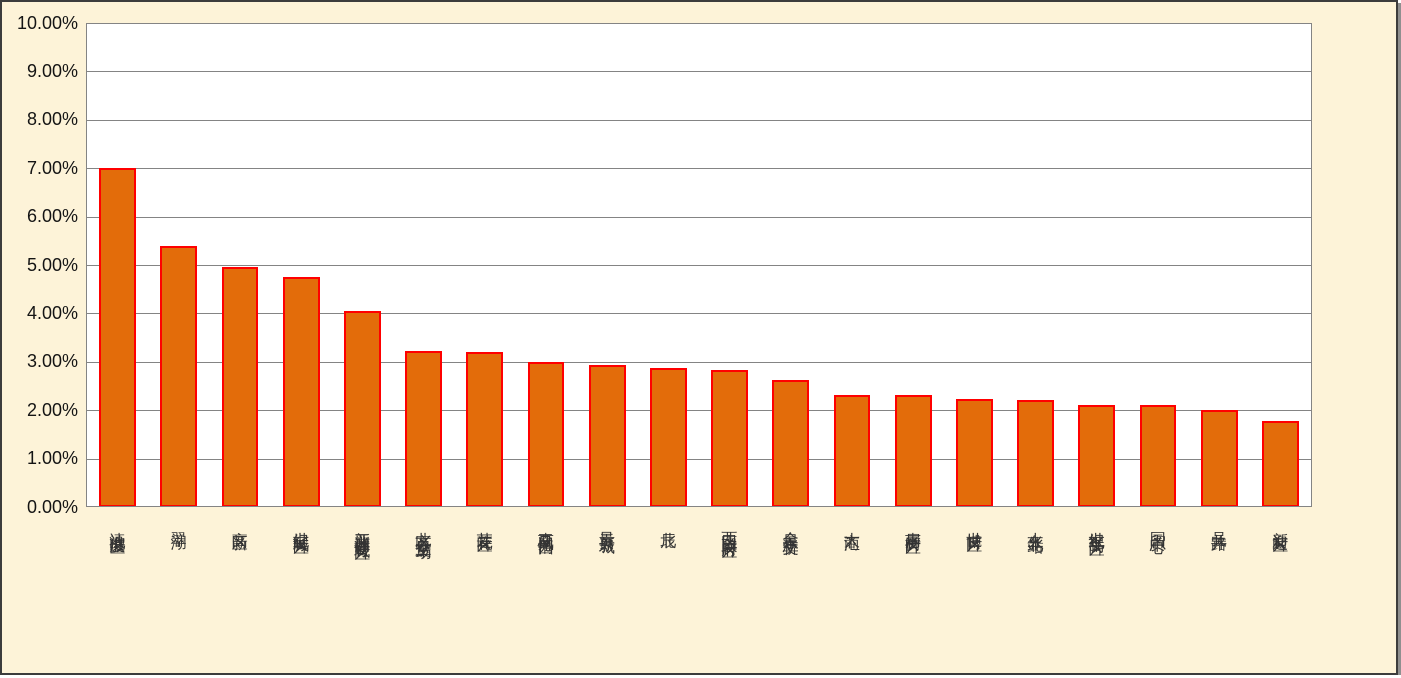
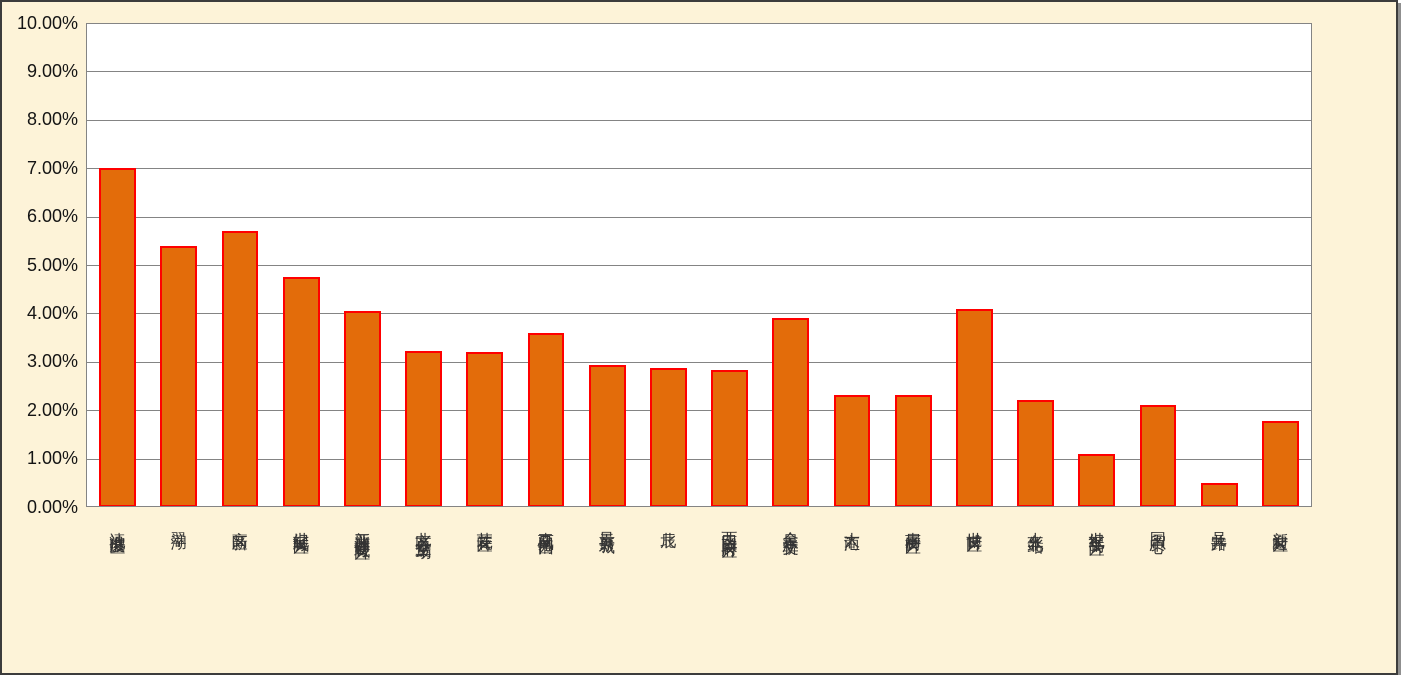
高新区: 5.0% -> 5.7%
南亚风情园: 3.0% -> 3.6%
金星立交桥: 2.6% -> 3.9%
世博片区: 2.2% -> 4.1%
世纪半岛片区: 2.1% -> 1.1%
吴井路: 2.0% -> 0.5%
